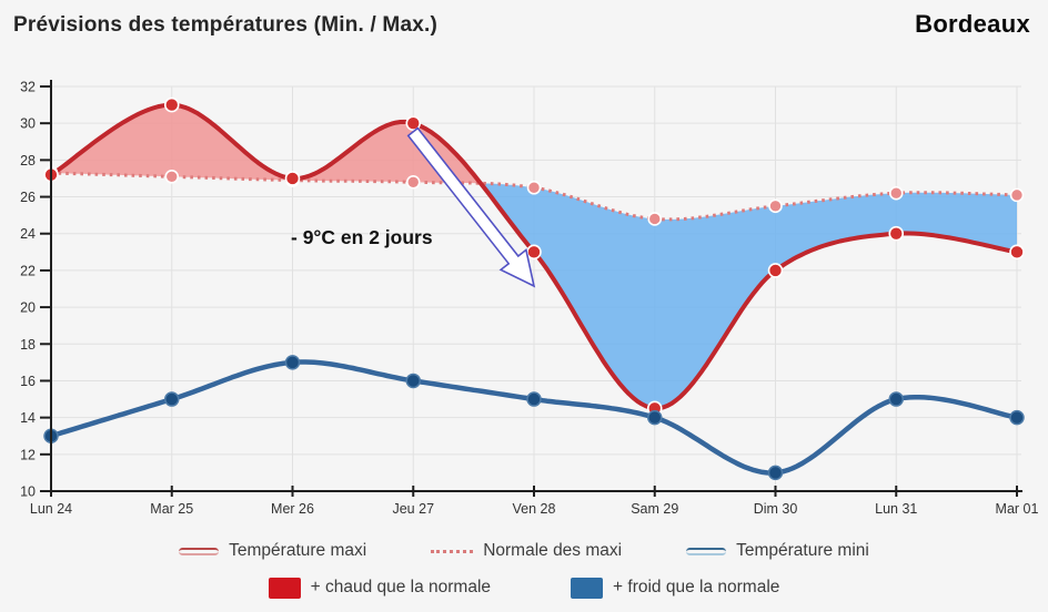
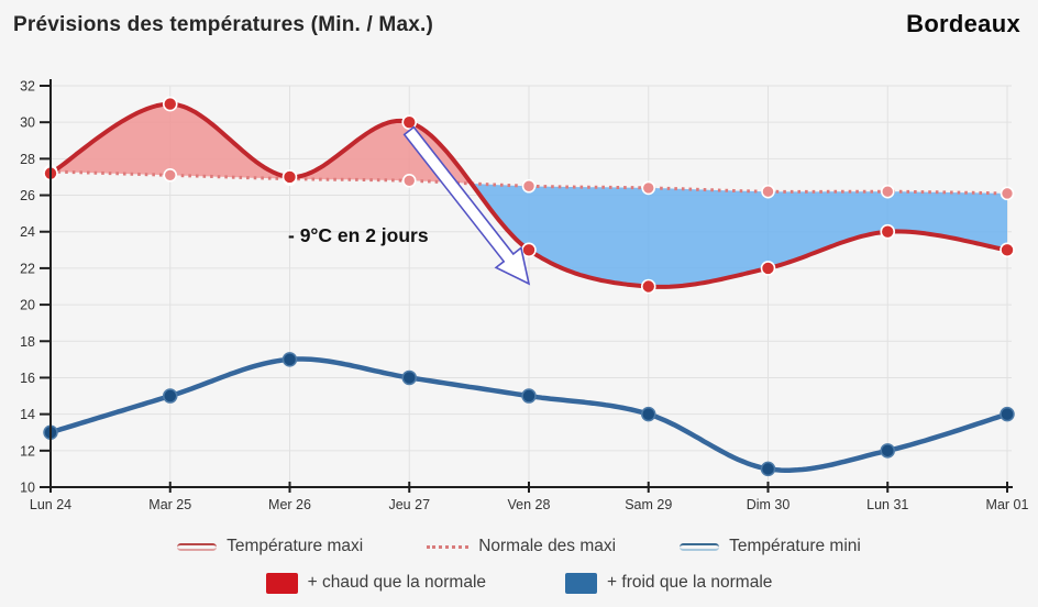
Température maxi/Sam 29: 14.5 -> 21.0
Normale des maxi/Sam 29: 24.8 -> 26.4
Normale des maxi/Dim 30: 25.5 -> 26.2
Température mini/Lun 31: 15 -> 12
